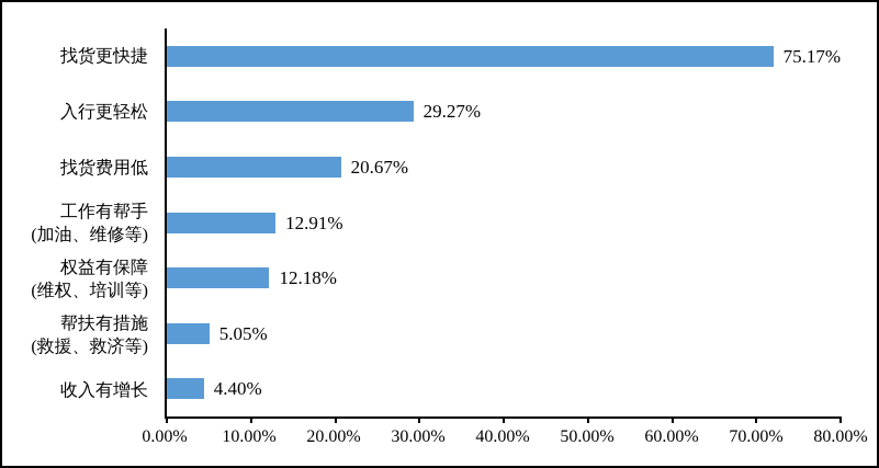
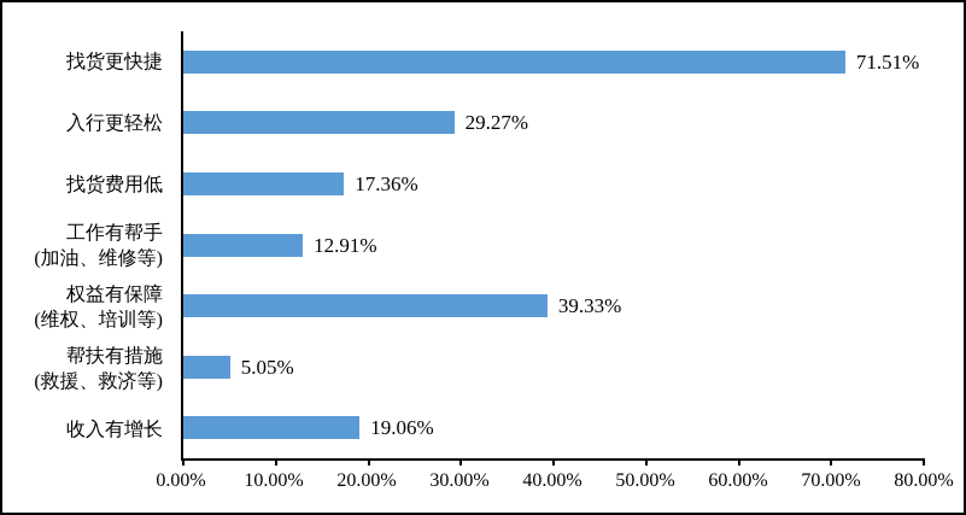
找货更快捷: 75.17% -> 71.51%
找货费用低: 20.67% -> 17.36%
权益有保障 (维权、培训等): 12.18% -> 39.33%
收入有增长: 4.40% -> 19.06%
